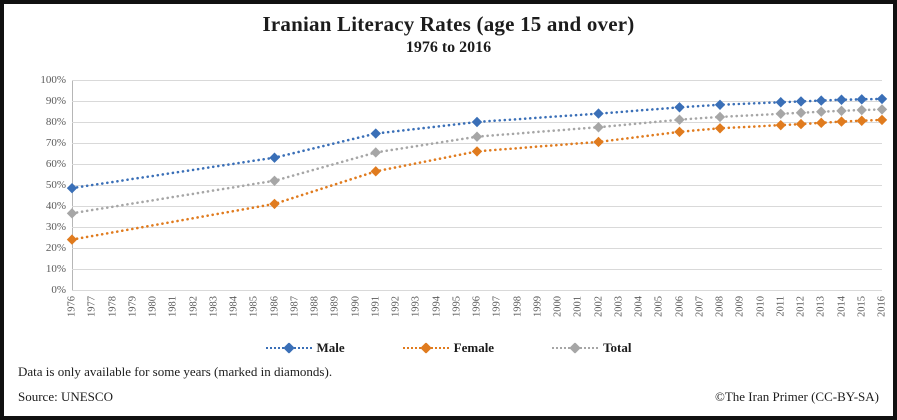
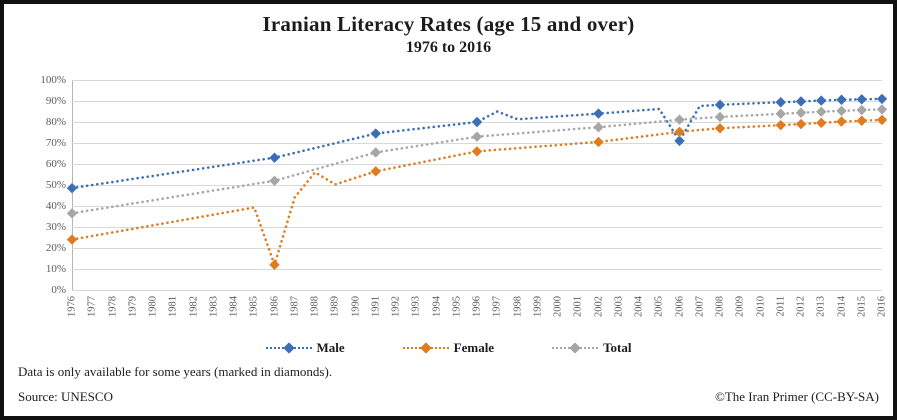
Female/1986: 41% -> 12%
Female/1988: 47% -> 56%
Male/1997: 81% -> 85%
Male/2006: 87% -> 71%
